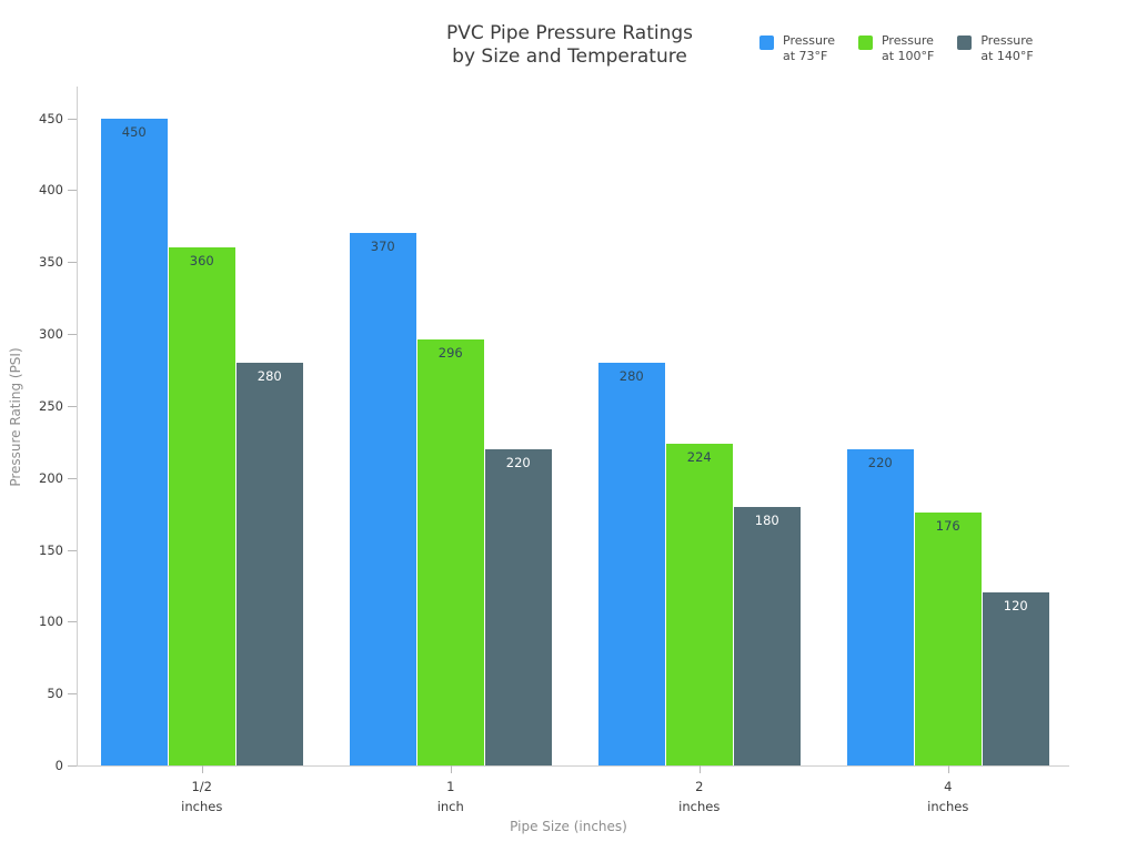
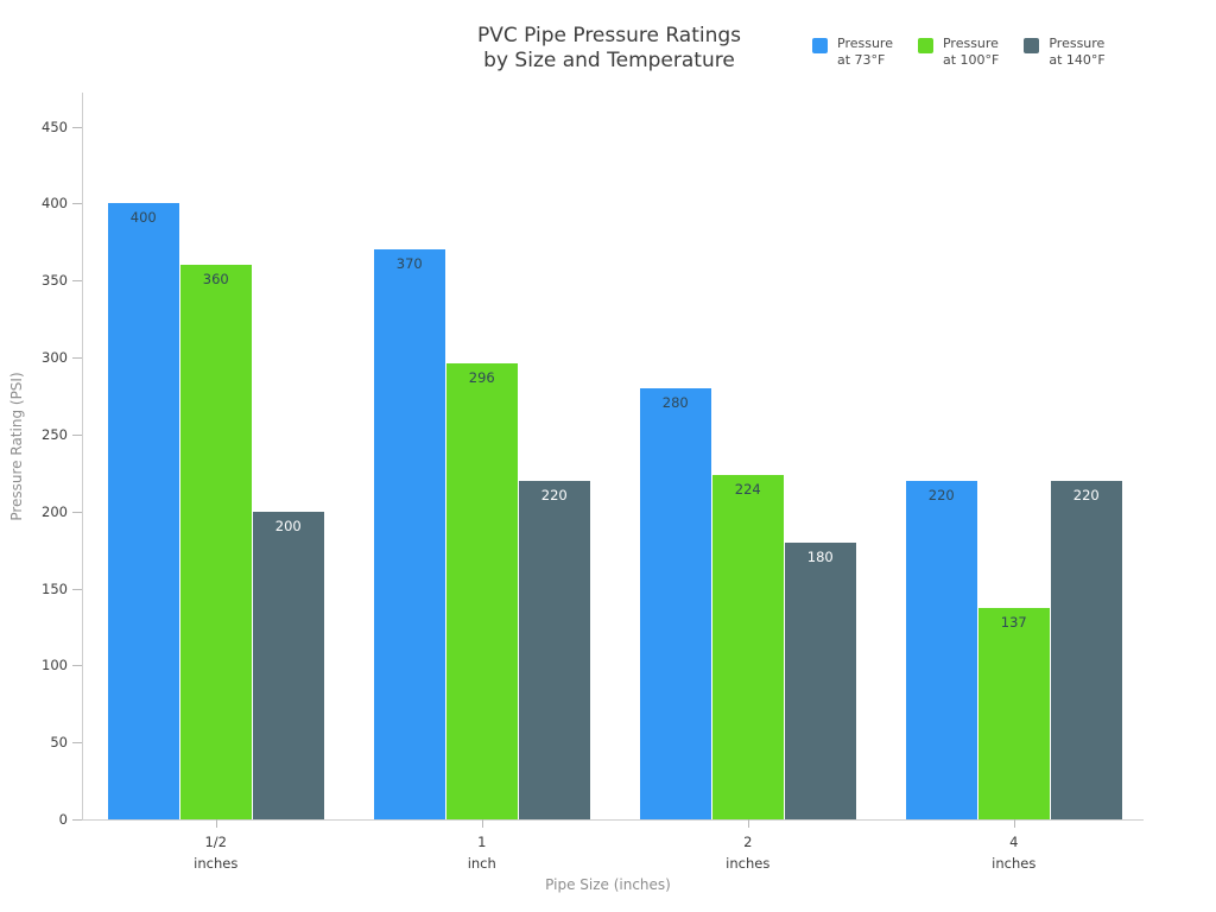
Pressure at 73°F/1/2 inches: 450 -> 400
Pressure at 140°F/1/2 inches: 280 -> 200
Pressure at 100°F/4 inches: 176 -> 137
Pressure at 140°F/4 inches: 120 -> 220
